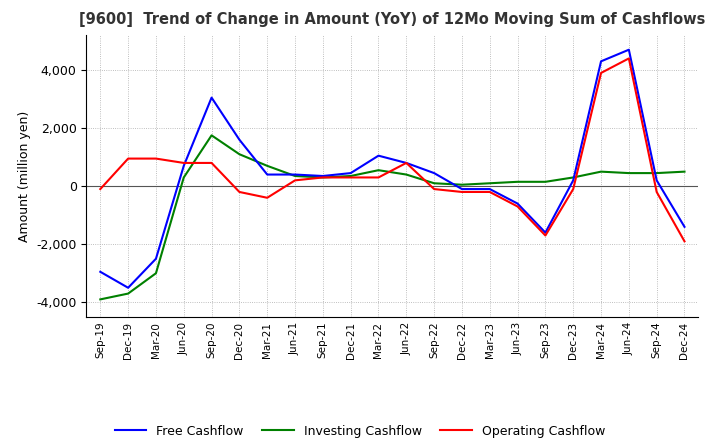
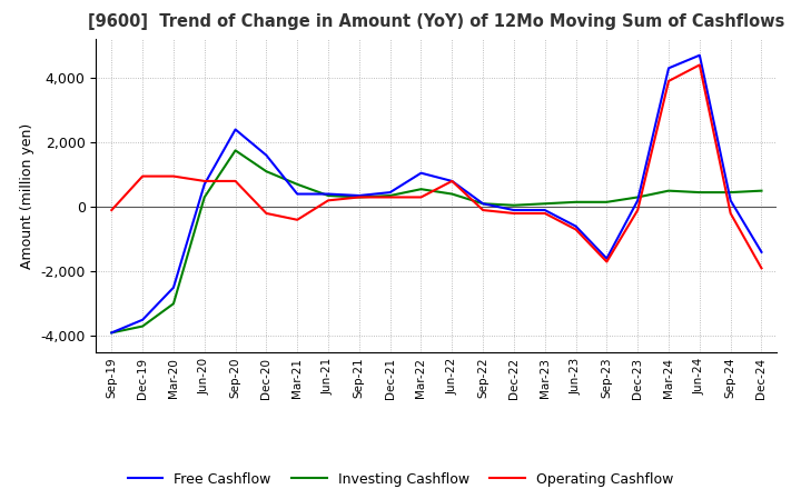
Free Cashflow/Sep-19: -2,950 -> -3,900
Free Cashflow/Sep-20: 3,050 -> 2,400
Free Cashflow/Sep-22: 450 -> 100
